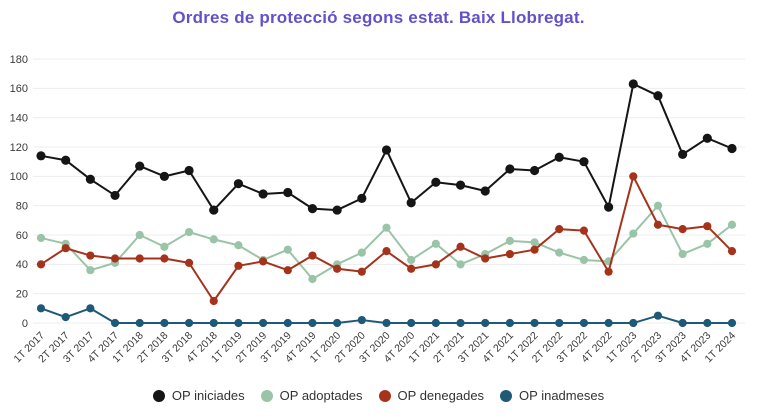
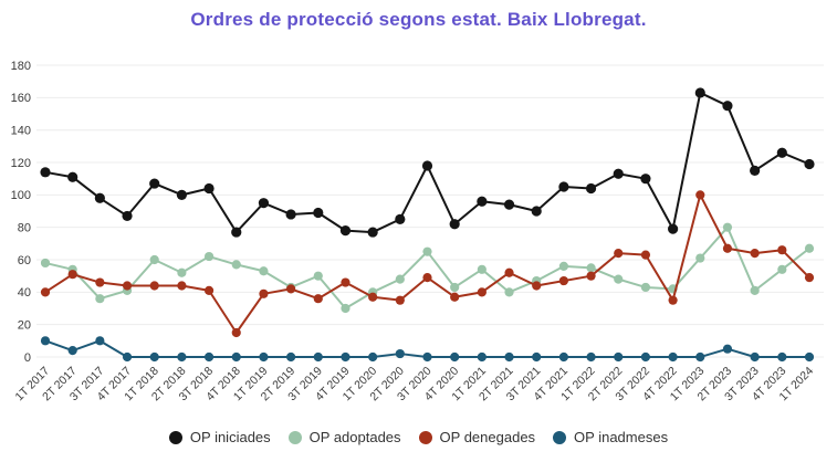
OP adoptades/3T 2023: 47 -> 41
